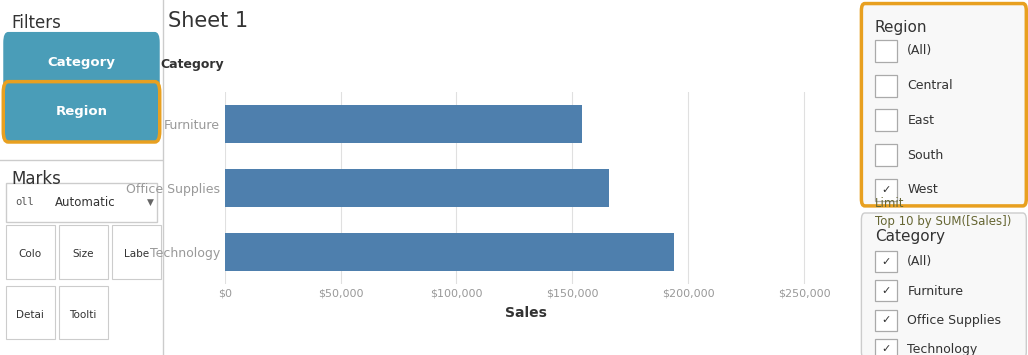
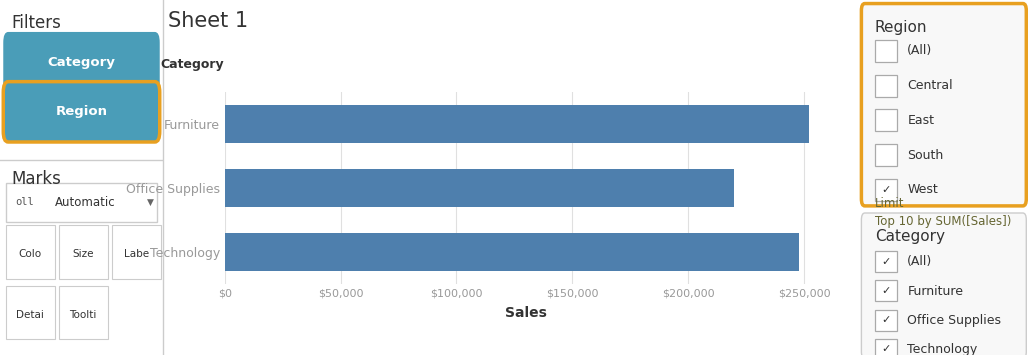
Furniture: $154,000 -> $252,000
Office Supplies: $166,000 -> $220,000
Technology: $194,000 -> $248,000
